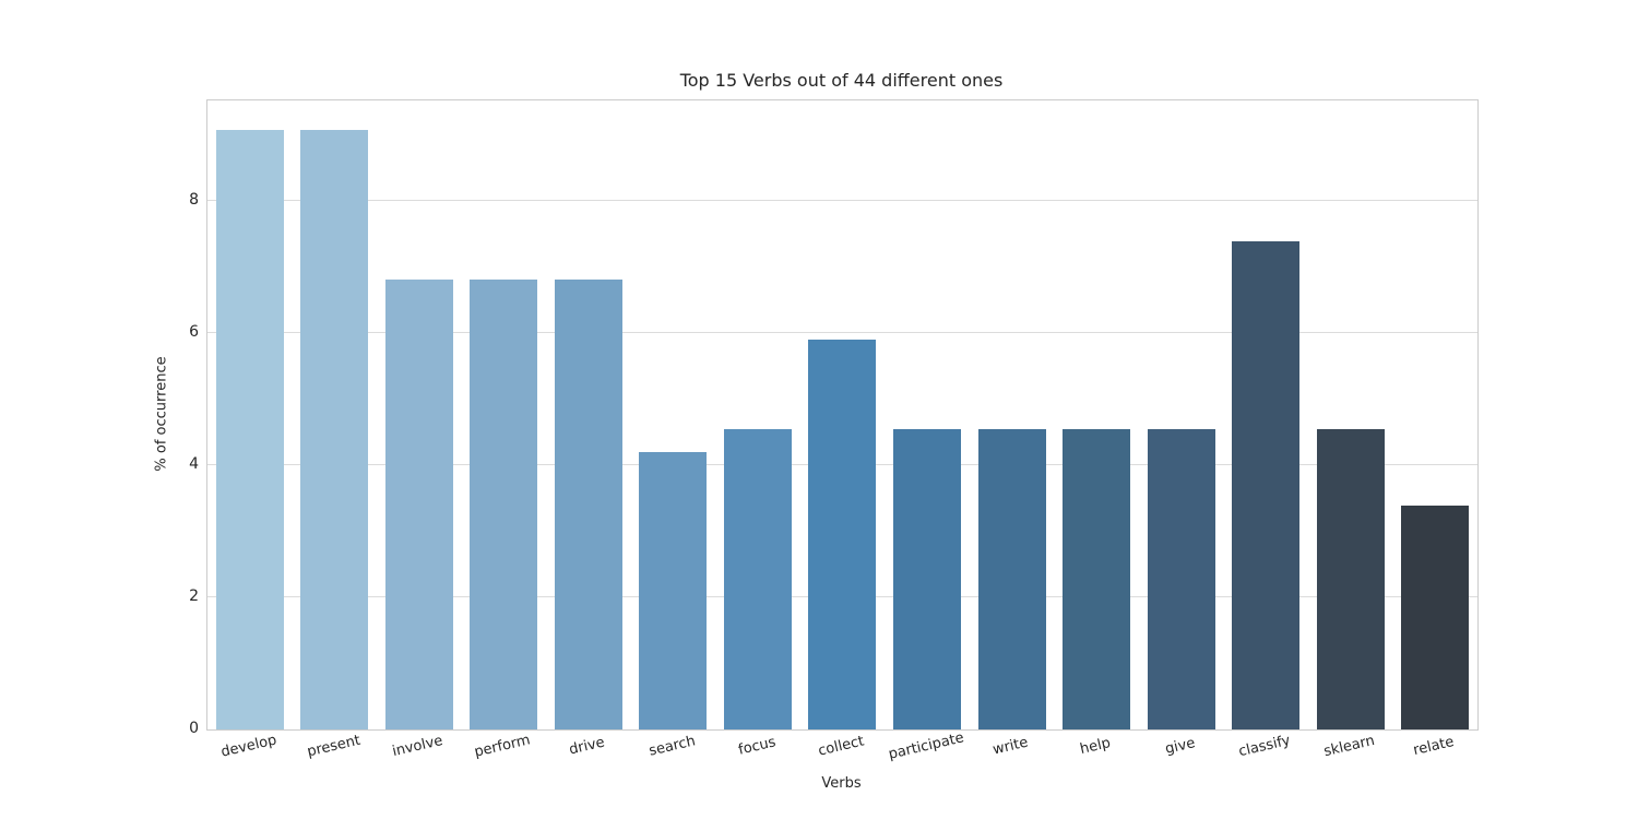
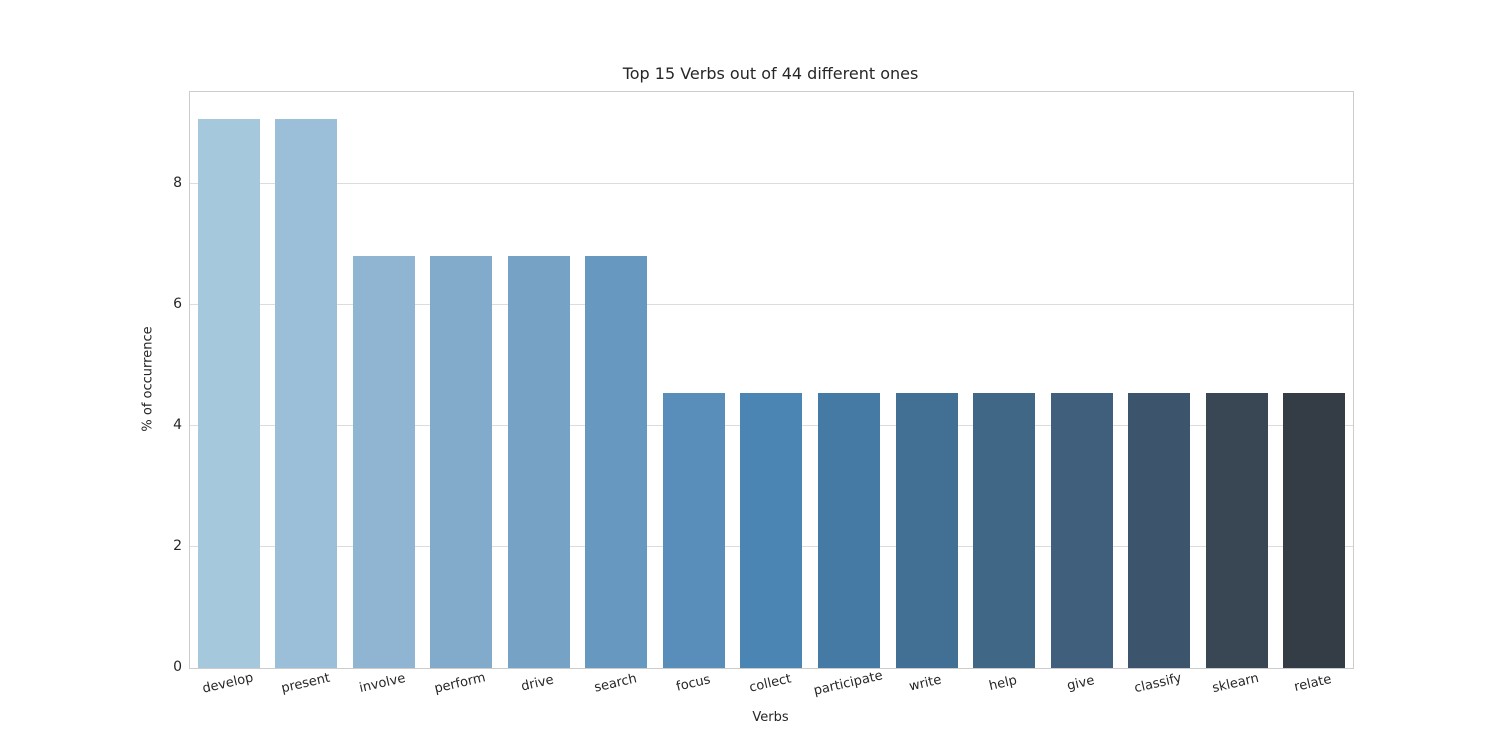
search: 4.2 -> 6.8
collect: 5.9 -> 4.5
classify: 7.4 -> 4.5
relate: 3.4 -> 4.5
